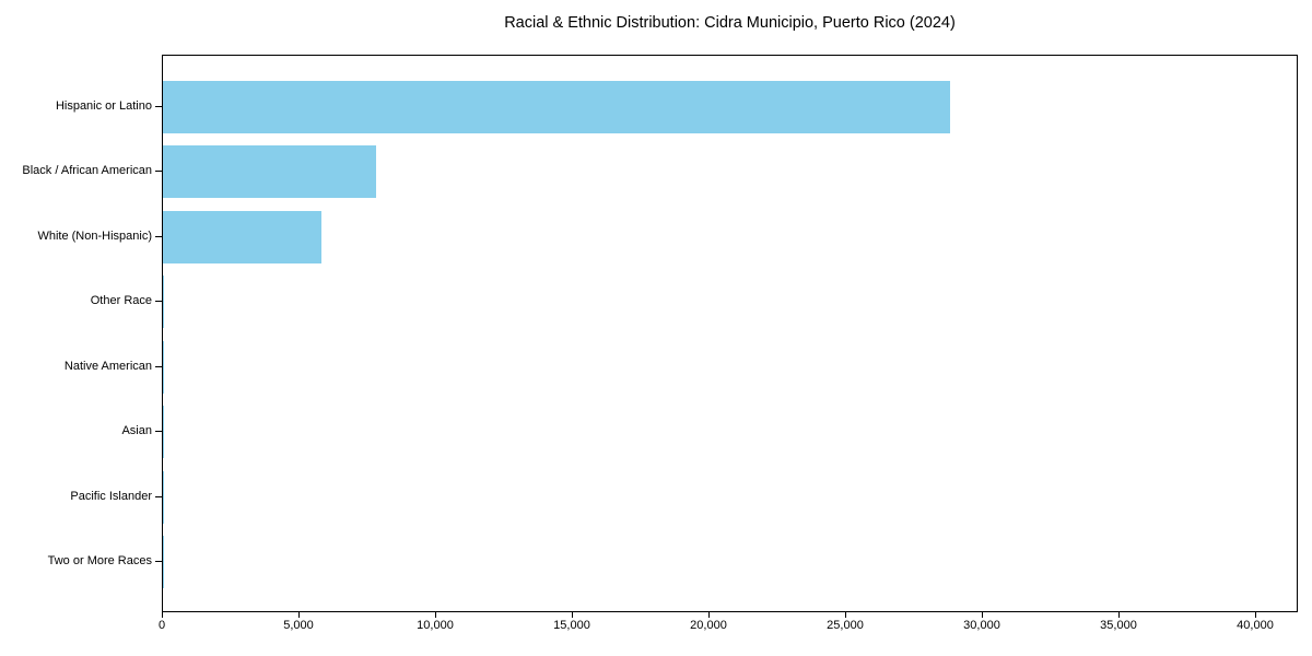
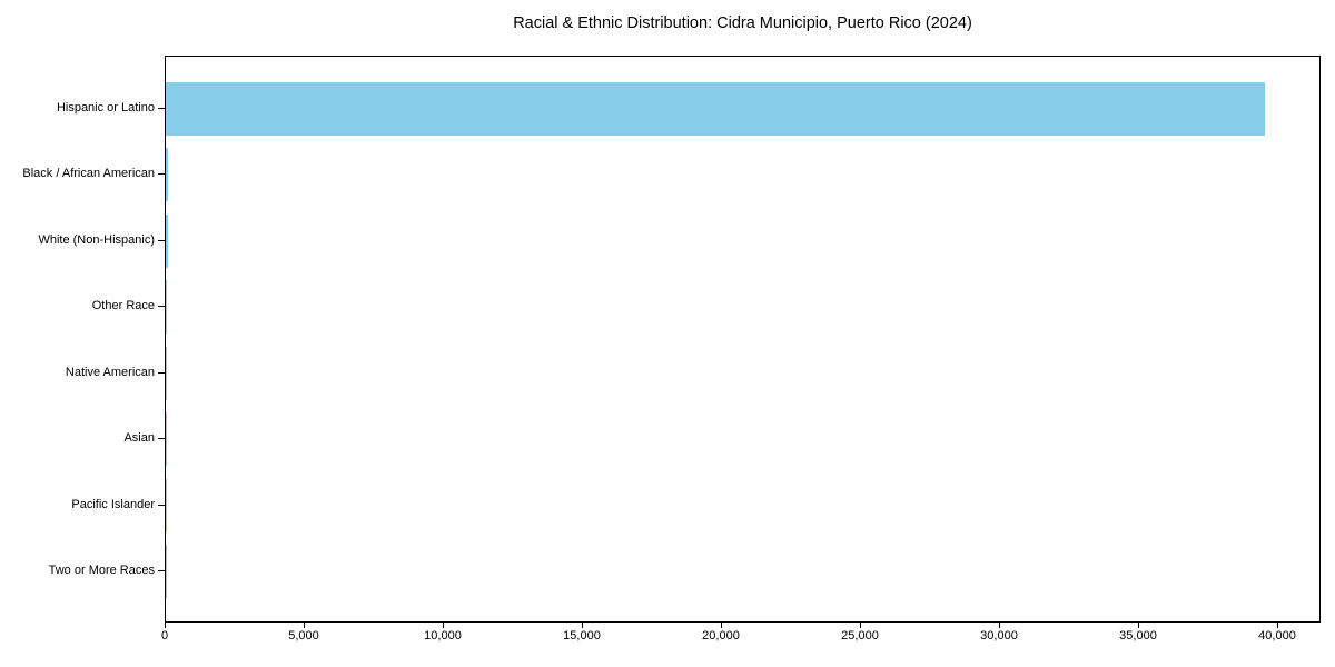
Hispanic or Latino: 28800 -> 39500
Black / African American: 7800 -> 100
White (Non-Hispanic): 5800 -> 100
